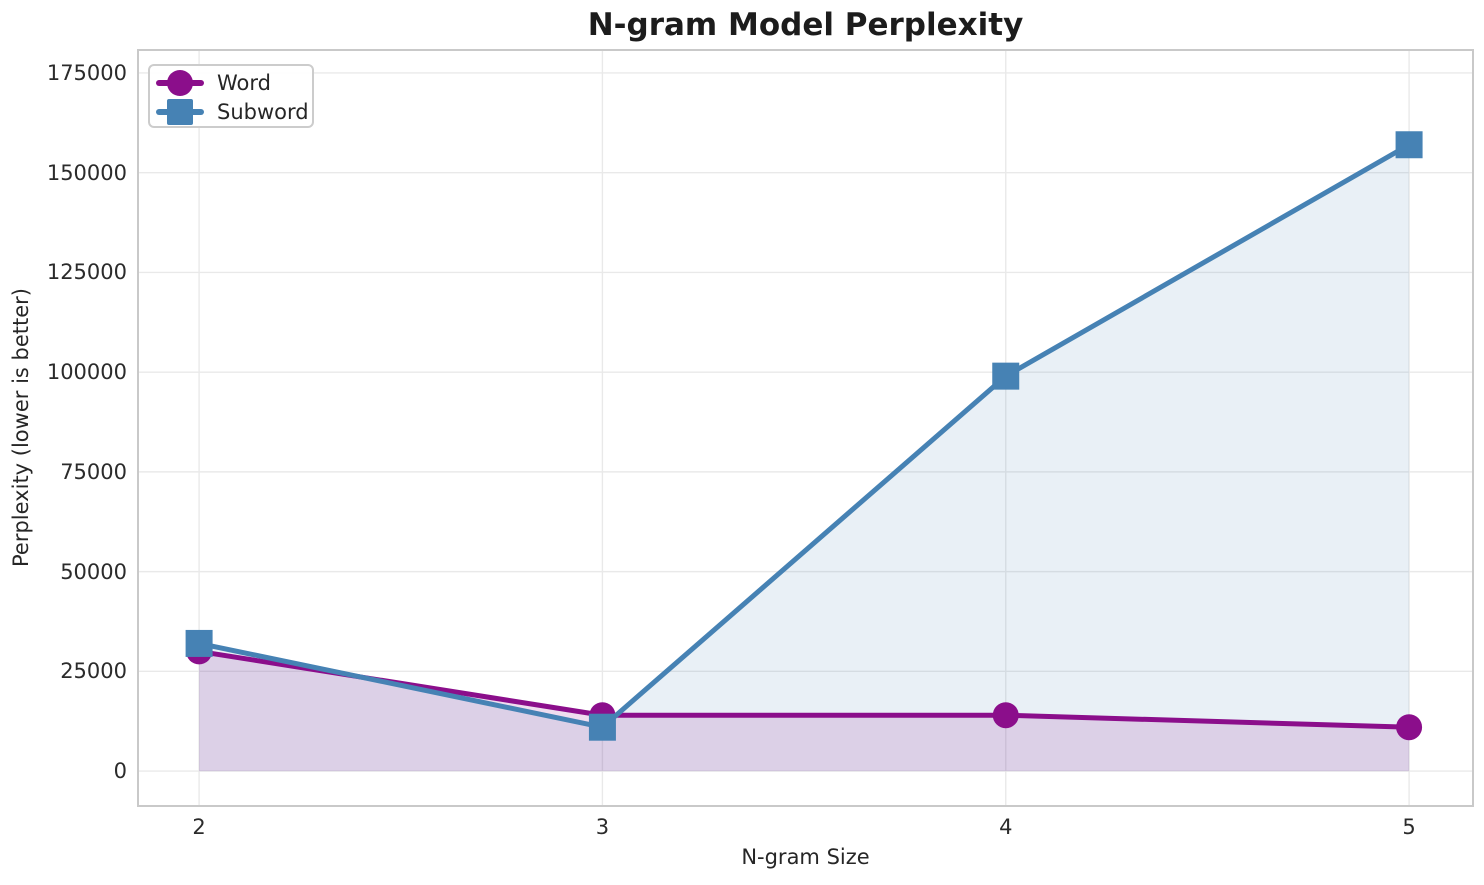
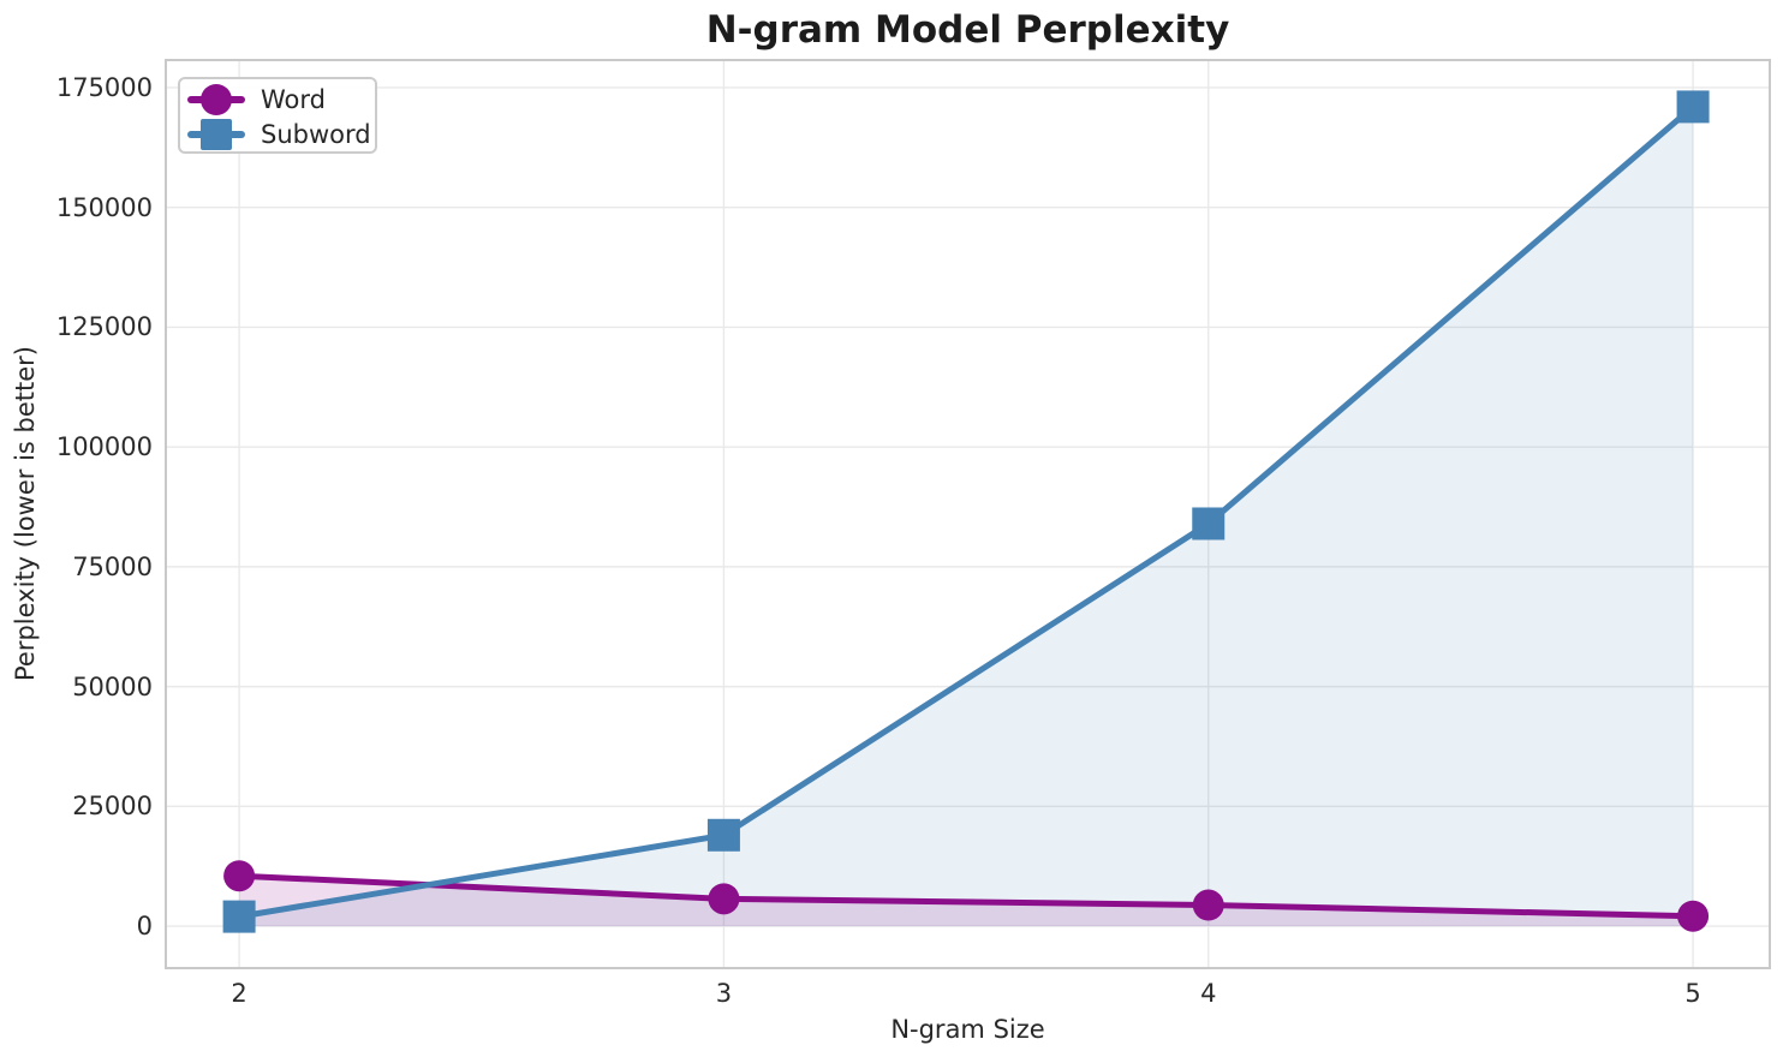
Word/2: 30000 -> 10000
Subword/2: 32000 -> 2000
Word/3: 14000 -> 6000
Subword/3: 11000 -> 19000
Word/4: 14000 -> 4000
Subword/4: 99000 -> 84000
Word/5: 11000 -> 2000
Subword/5: 157000 -> 171000
